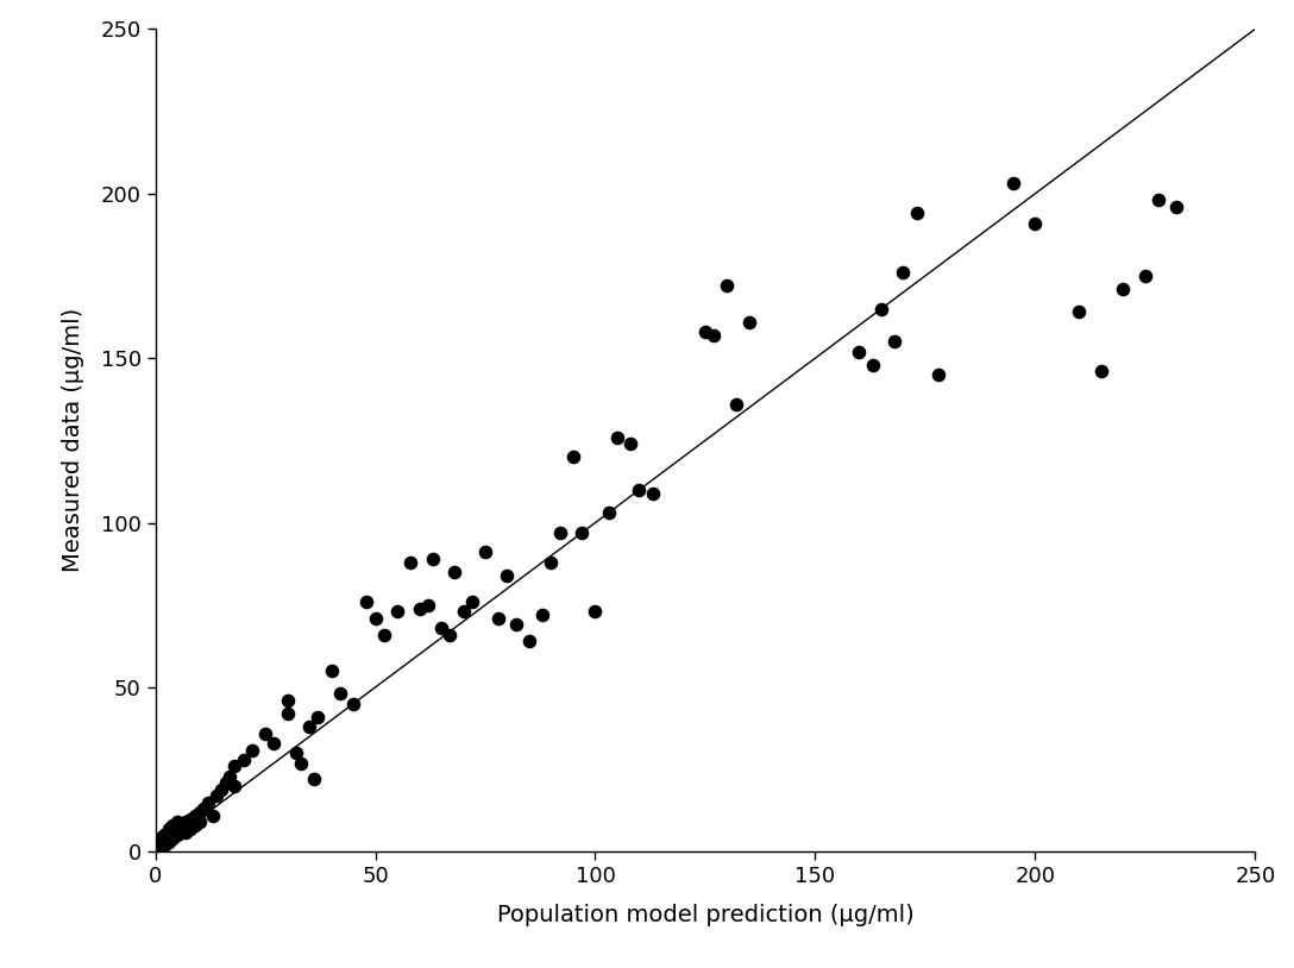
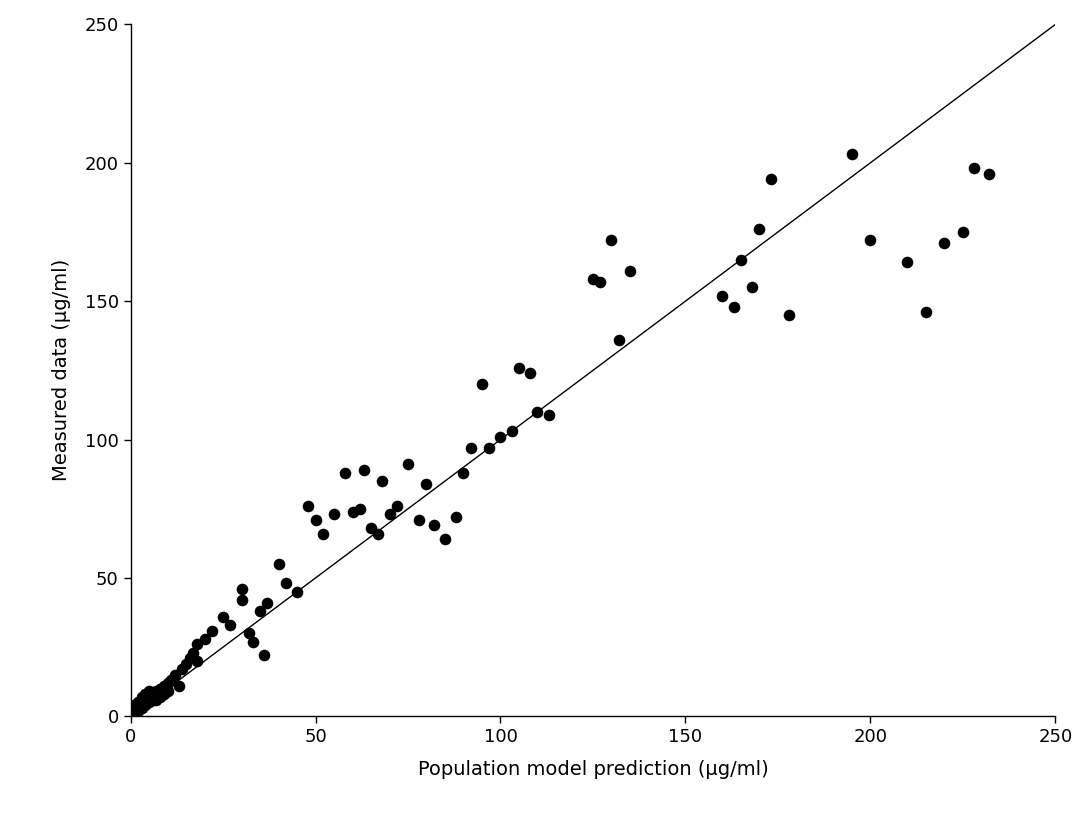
100: 73 -> 101
200: 191 -> 172
